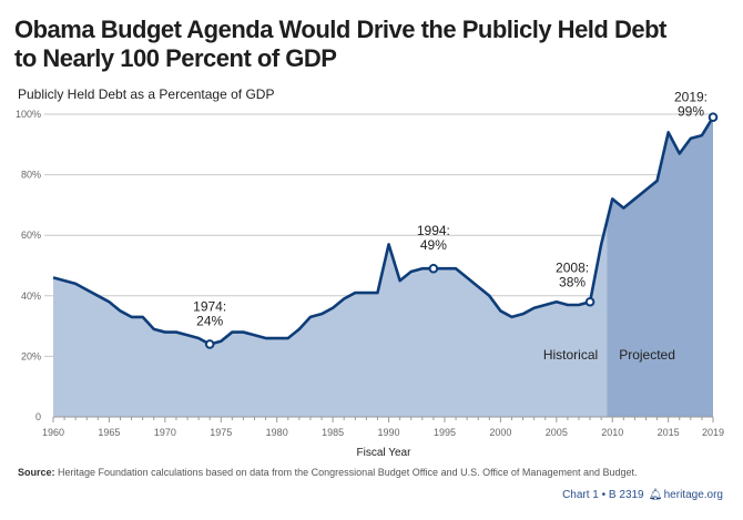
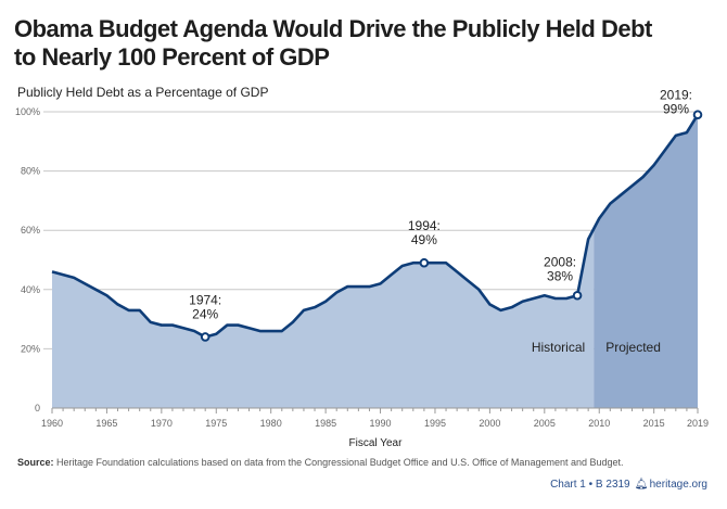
1990: 57% -> 42%
2010: 72% -> 64%
2015: 94% -> 82%
